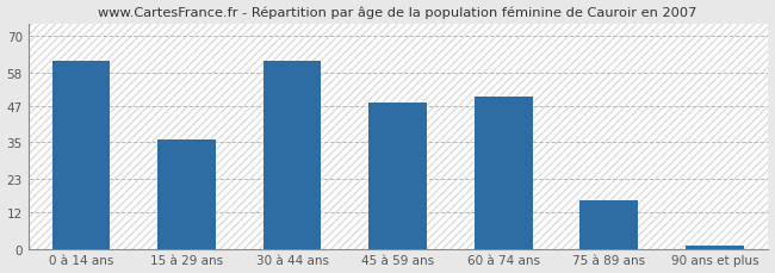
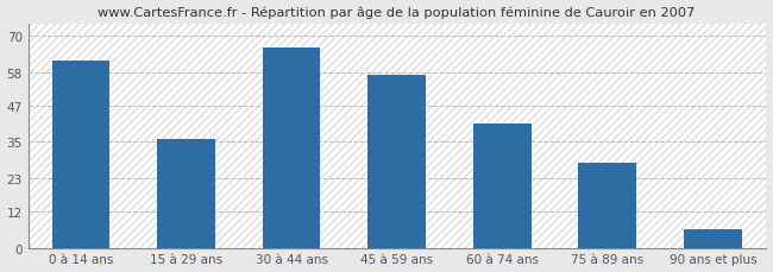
30 à 44 ans: 62 -> 66
45 à 59 ans: 48 -> 57
60 à 74 ans: 50 -> 41
75 à 89 ans: 16 -> 28
90 ans et plus: 1 -> 6
